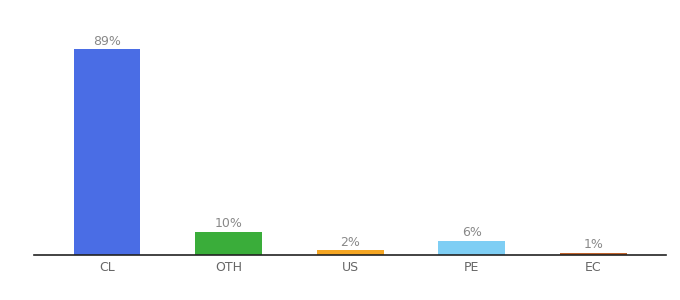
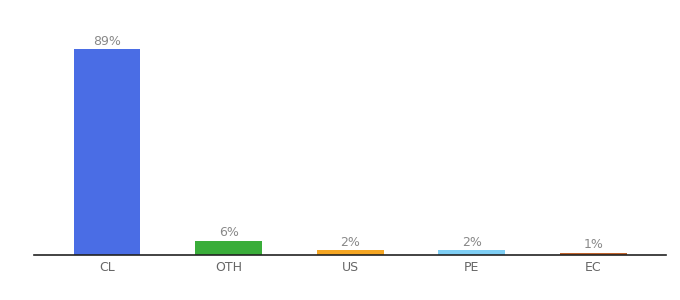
OTH: 10% -> 6%
PE: 6% -> 2%
